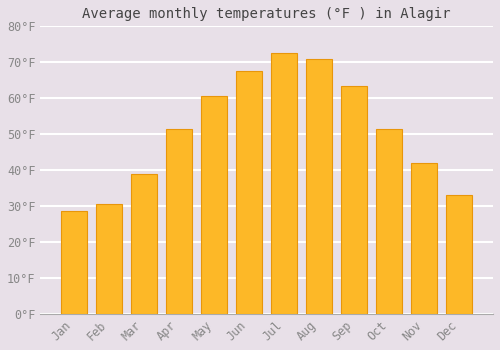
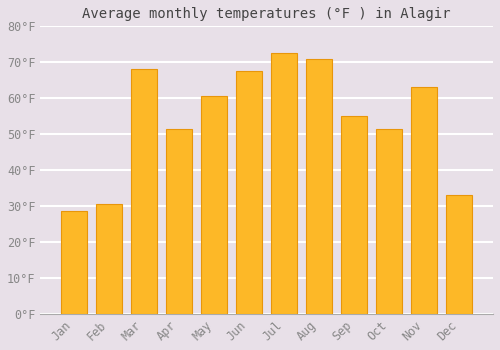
Mar: 39.0°F -> 68.0°F
Sep: 63.5°F -> 55.0°F
Nov: 42.0°F -> 63.0°F
